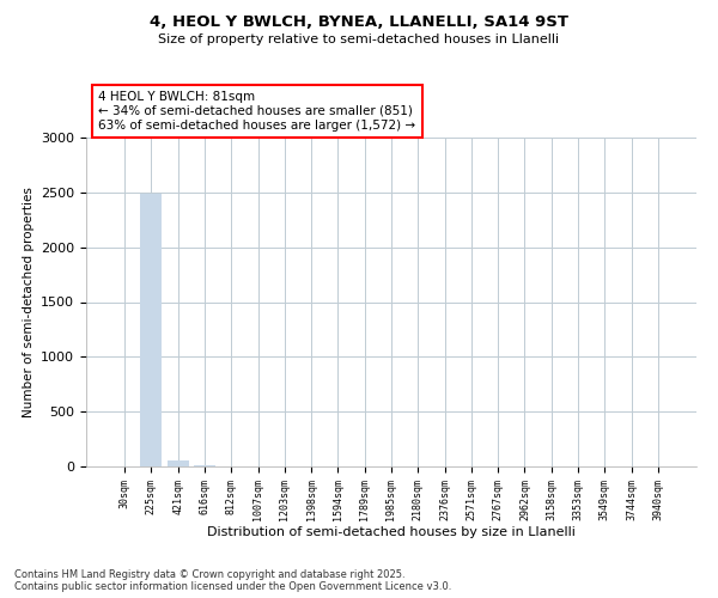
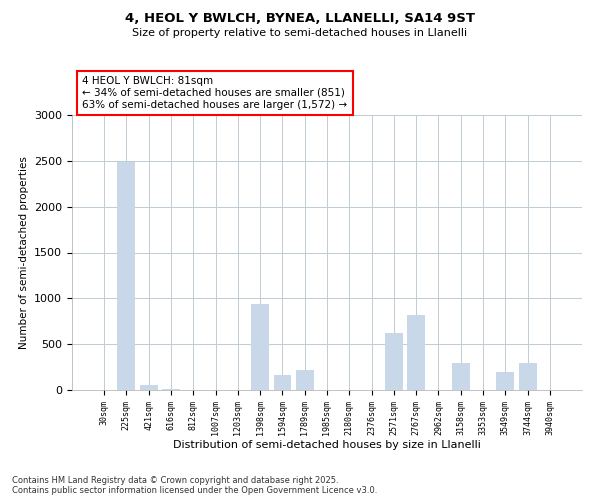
1398sqm: 0 -> 940
1594sqm: 0 -> 160
1789sqm: 0 -> 220
2571sqm: 0 -> 620
2767sqm: 0 -> 820
3158sqm: 0 -> 300
3549sqm: 0 -> 200
3744sqm: 0 -> 300
